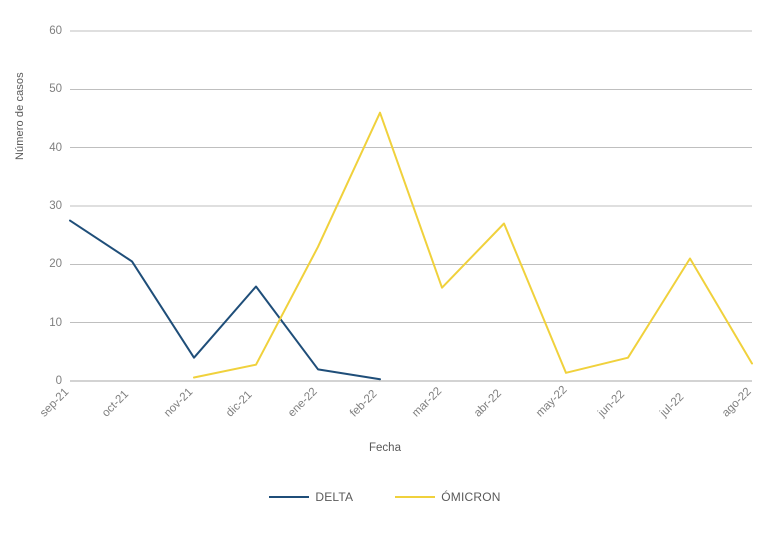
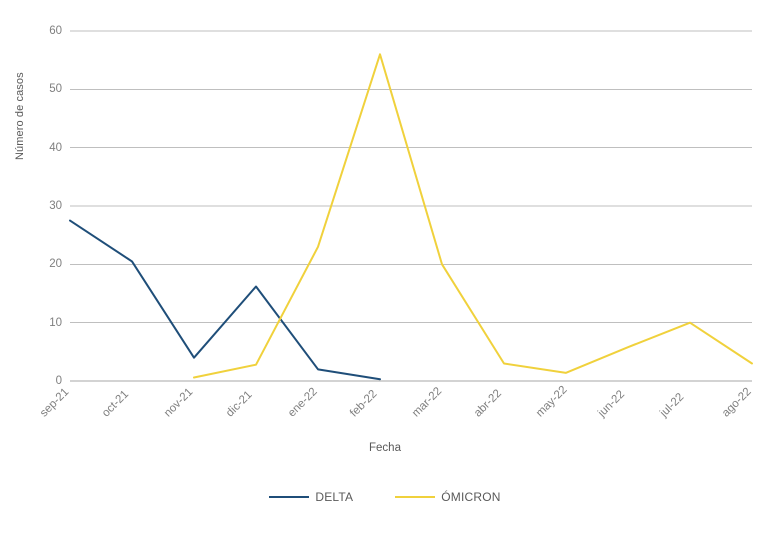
ÓMICRON/feb-22: 46 -> 56
ÓMICRON/mar-22: 16 -> 20
ÓMICRON/abr-22: 27 -> 3
ÓMICRON/jun-22: 4 -> 6
ÓMICRON/jul-22: 21 -> 10
